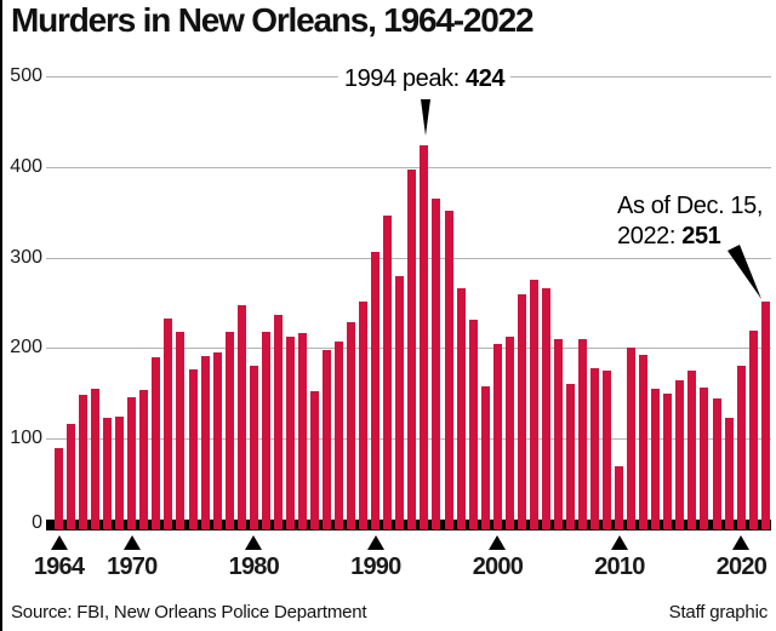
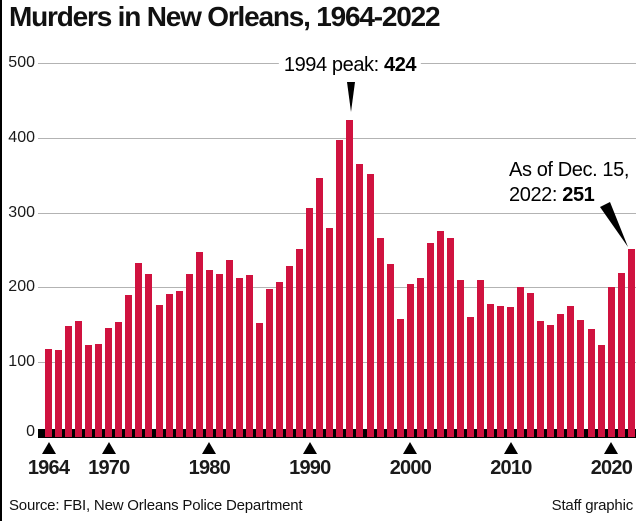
1964: 90 -> 120
1980: 180 -> 220
2010: 70 -> 170
2020: 180 -> 200
